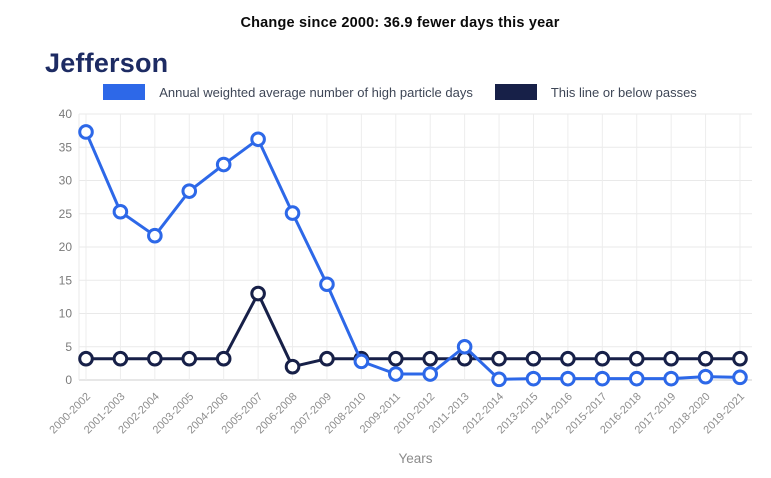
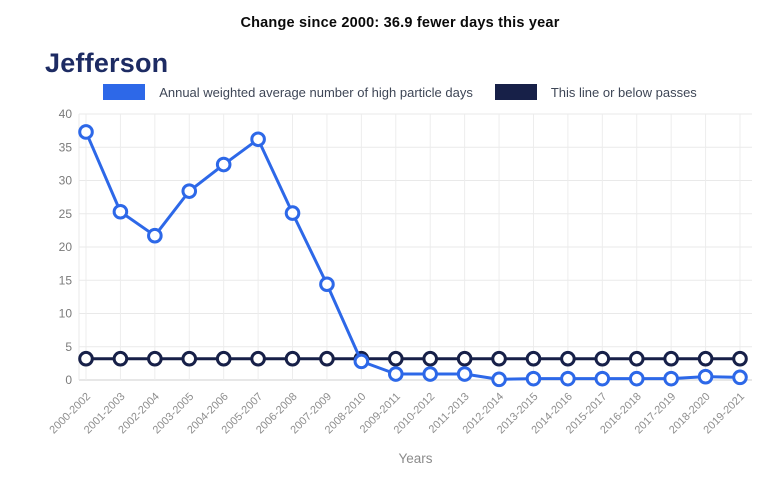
This line or below passes/2005-2007: 13 -> 3
This line or below passes/2006-2008: 2 -> 3
Annual weighted average number of high particle days/2011-2013: 5 -> 1
